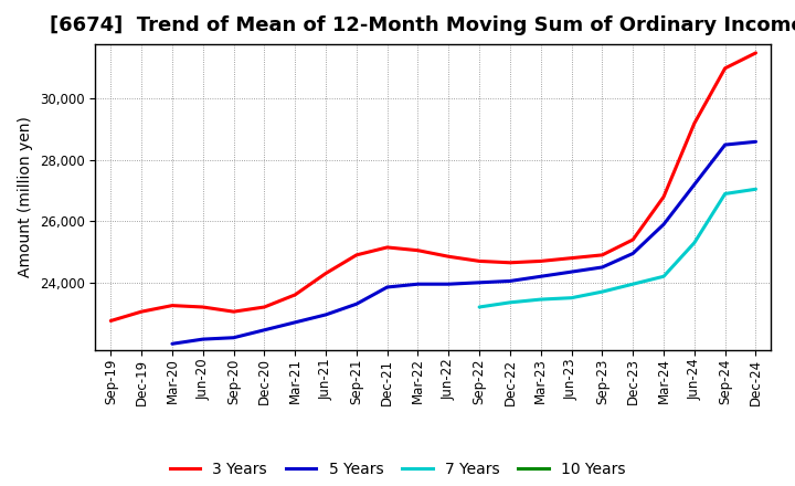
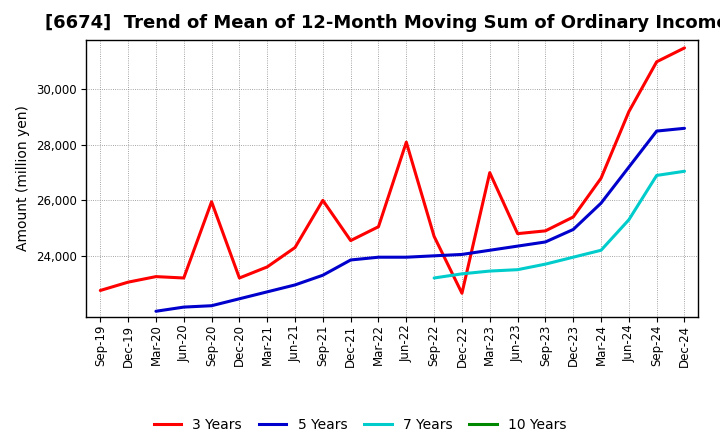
3 Years/Sep-20: 23,050 -> 25,950
3 Years/Sep-21: 24,900 -> 26,000
3 Years/Dec-21: 25,150 -> 24,550
3 Years/Jun-22: 24,850 -> 28,100
3 Years/Dec-22: 24,650 -> 22,650
3 Years/Mar-23: 24,700 -> 27,000
